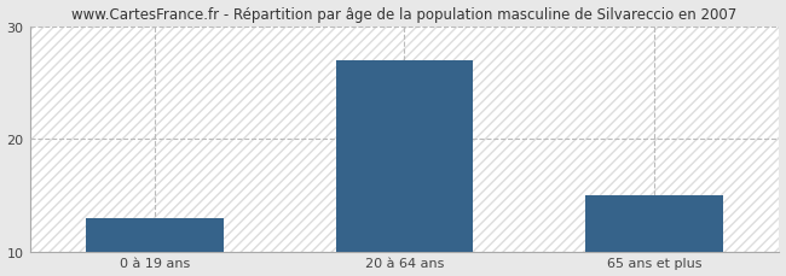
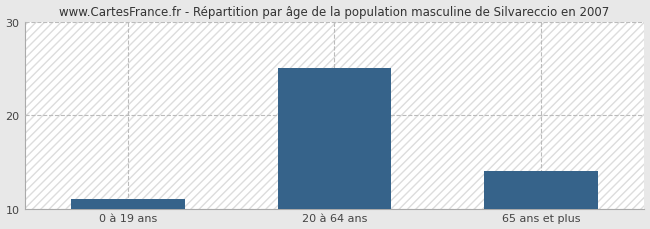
0 à 19 ans: 13 -> 11
20 à 64 ans: 27 -> 25
65 ans et plus: 15 -> 14
